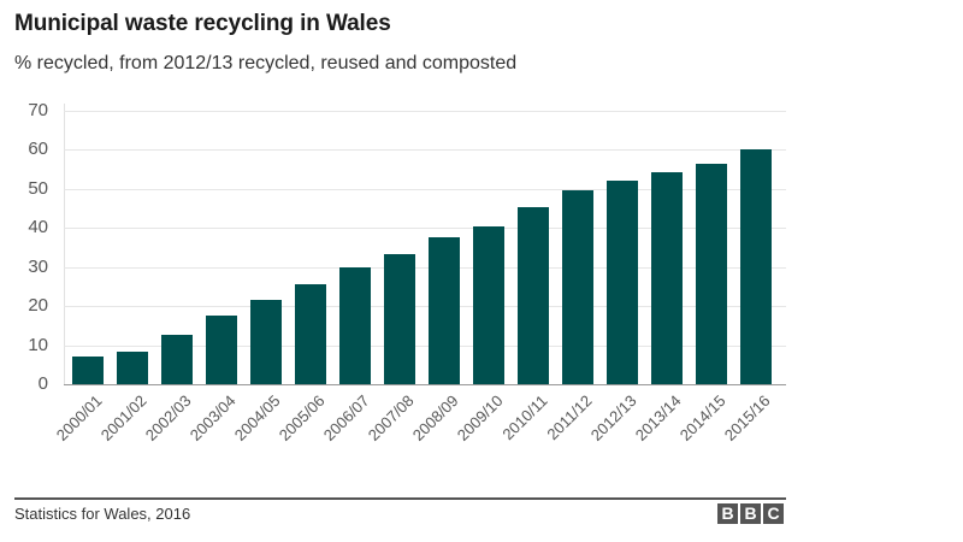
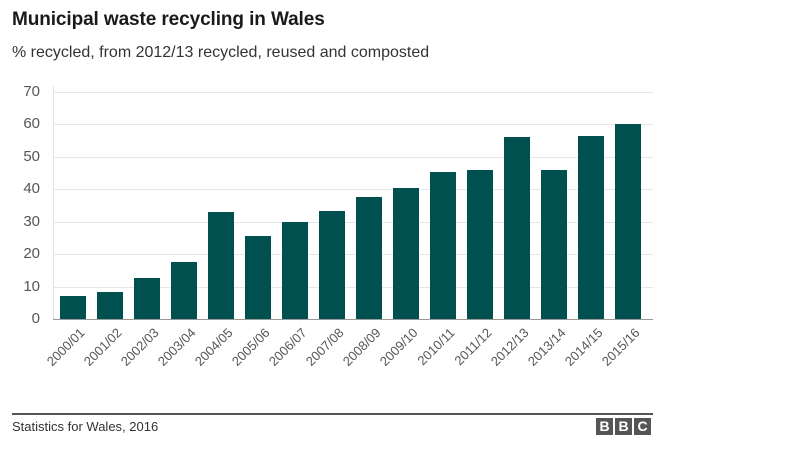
2004/05: 22 -> 33
2011/12: 50 -> 46
2012/13: 52 -> 56
2013/14: 54 -> 46
